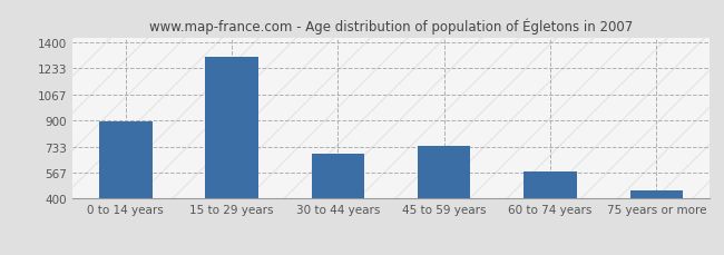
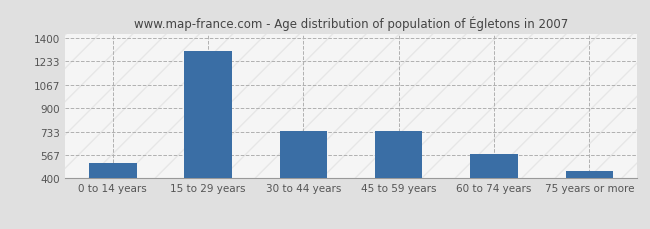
0 to 14 years: 890 -> 510
30 to 44 years: 690 -> 740
